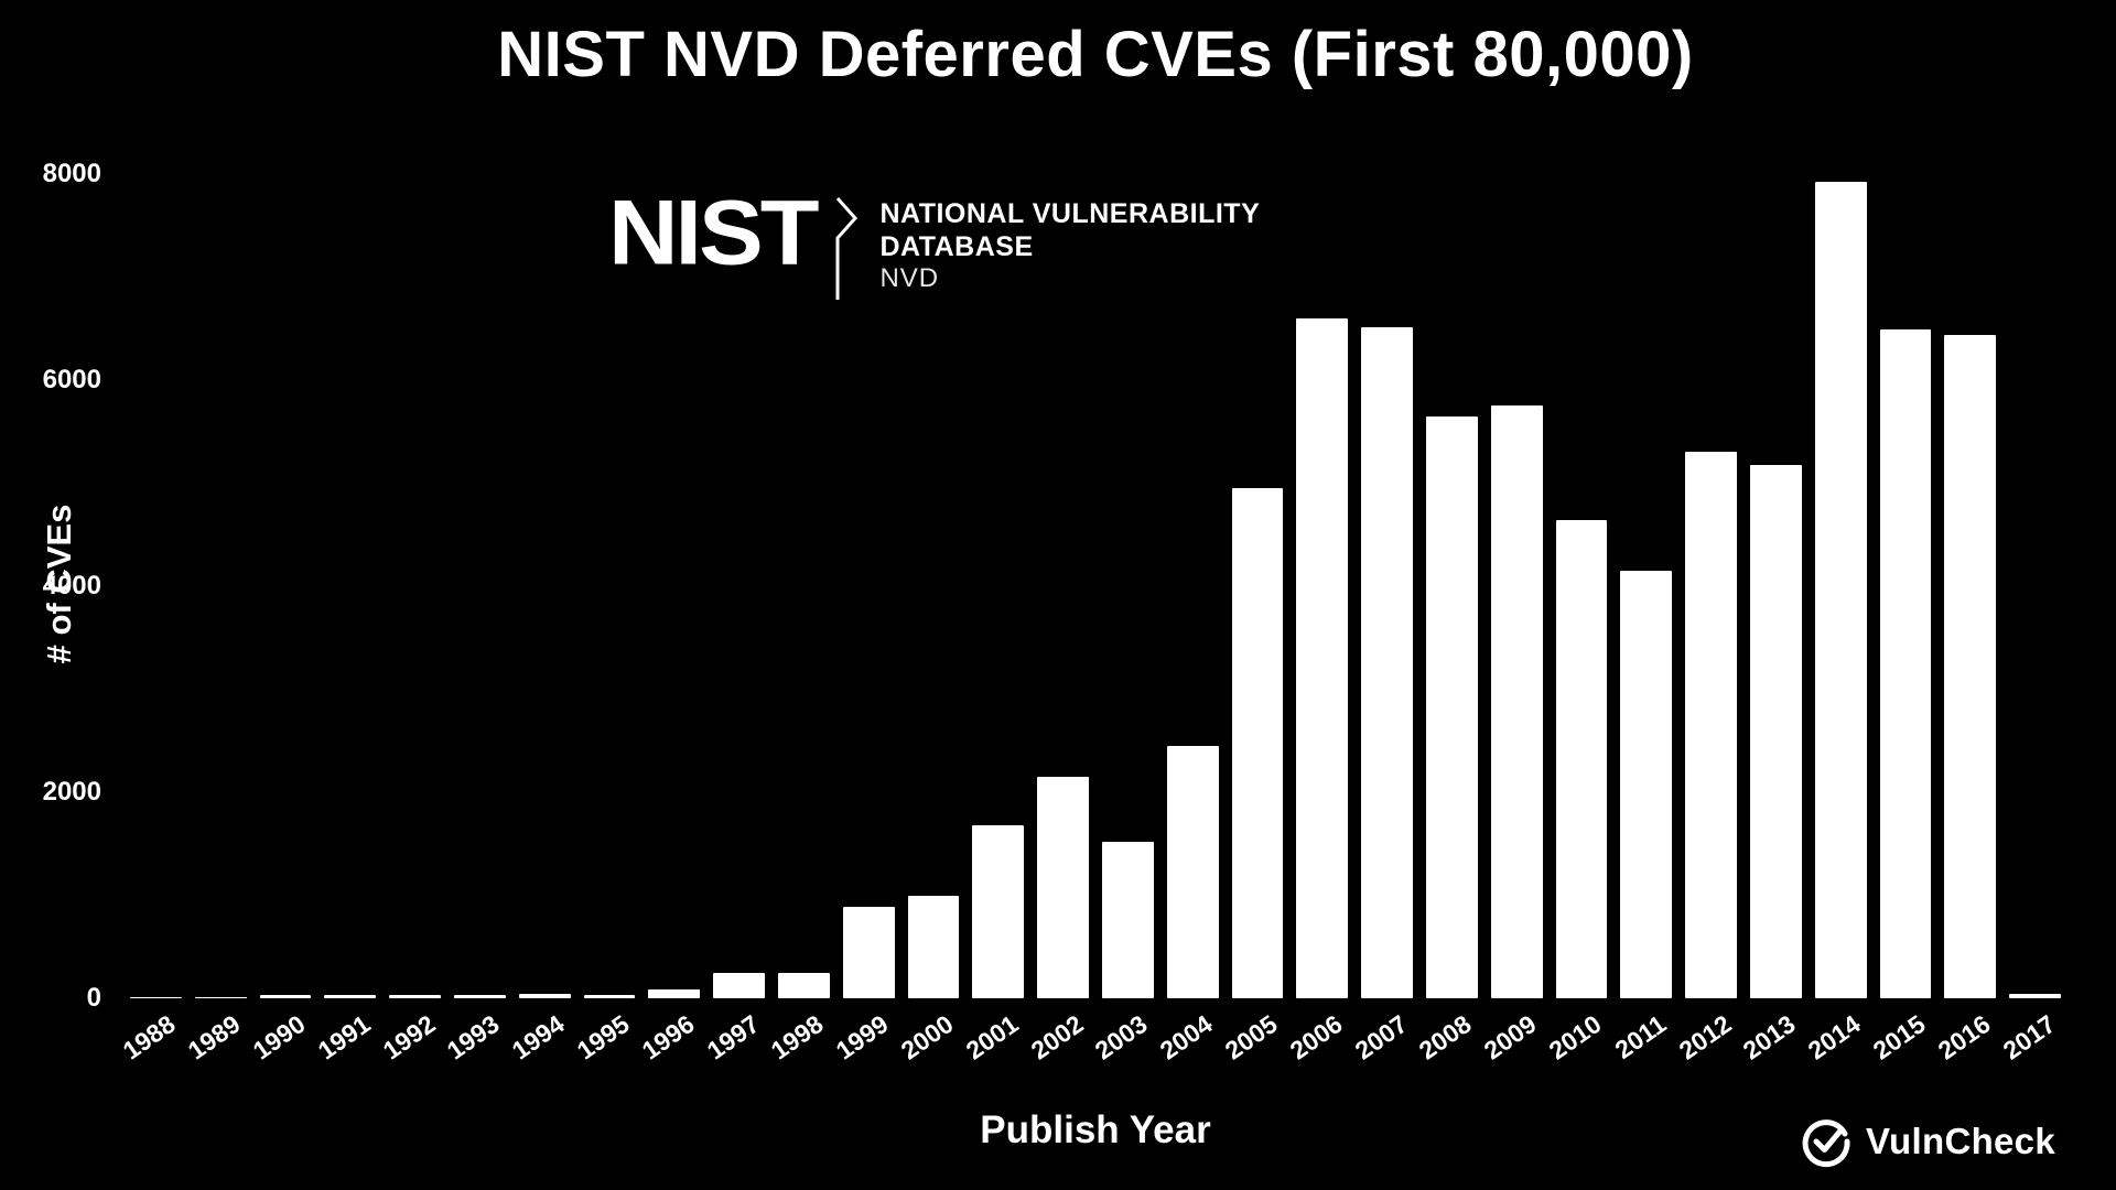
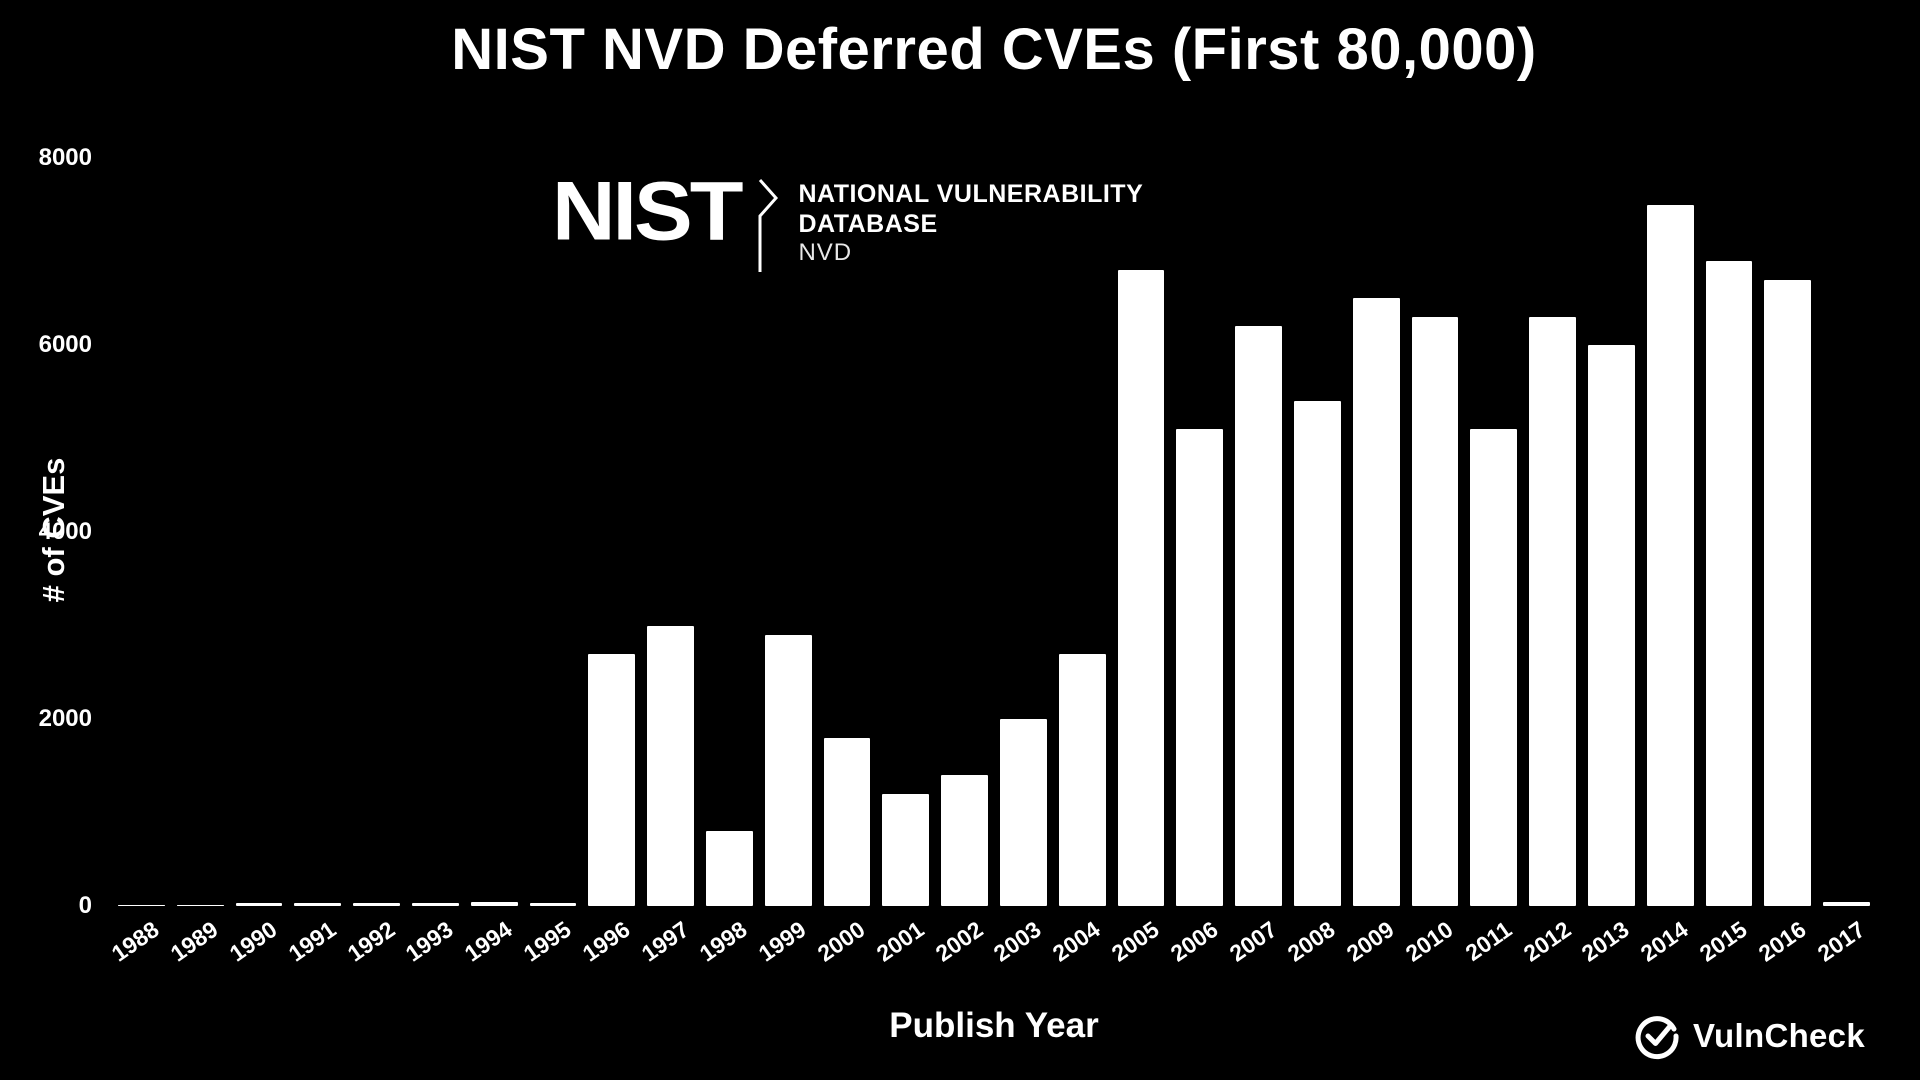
1996: 100 -> 2700
1997: 200 -> 3000
1998: 200 -> 800
1999: 900 -> 2900
2000: 1000 -> 1800
2001: 1700 -> 1200
2002: 2200 -> 1400
2003: 1500 -> 2000
2004: 2400 -> 2700
2005: 5000 -> 6800
2006: 6600 -> 5100
2007: 6500 -> 6200
2008: 5600 -> 5400
2009: 5800 -> 6500
2010: 4600 -> 6300
2011: 4200 -> 5100
2012: 5300 -> 6300
2013: 5200 -> 6000
2014: 7900 -> 7500
2015: 6500 -> 6900
2016: 6400 -> 6700
